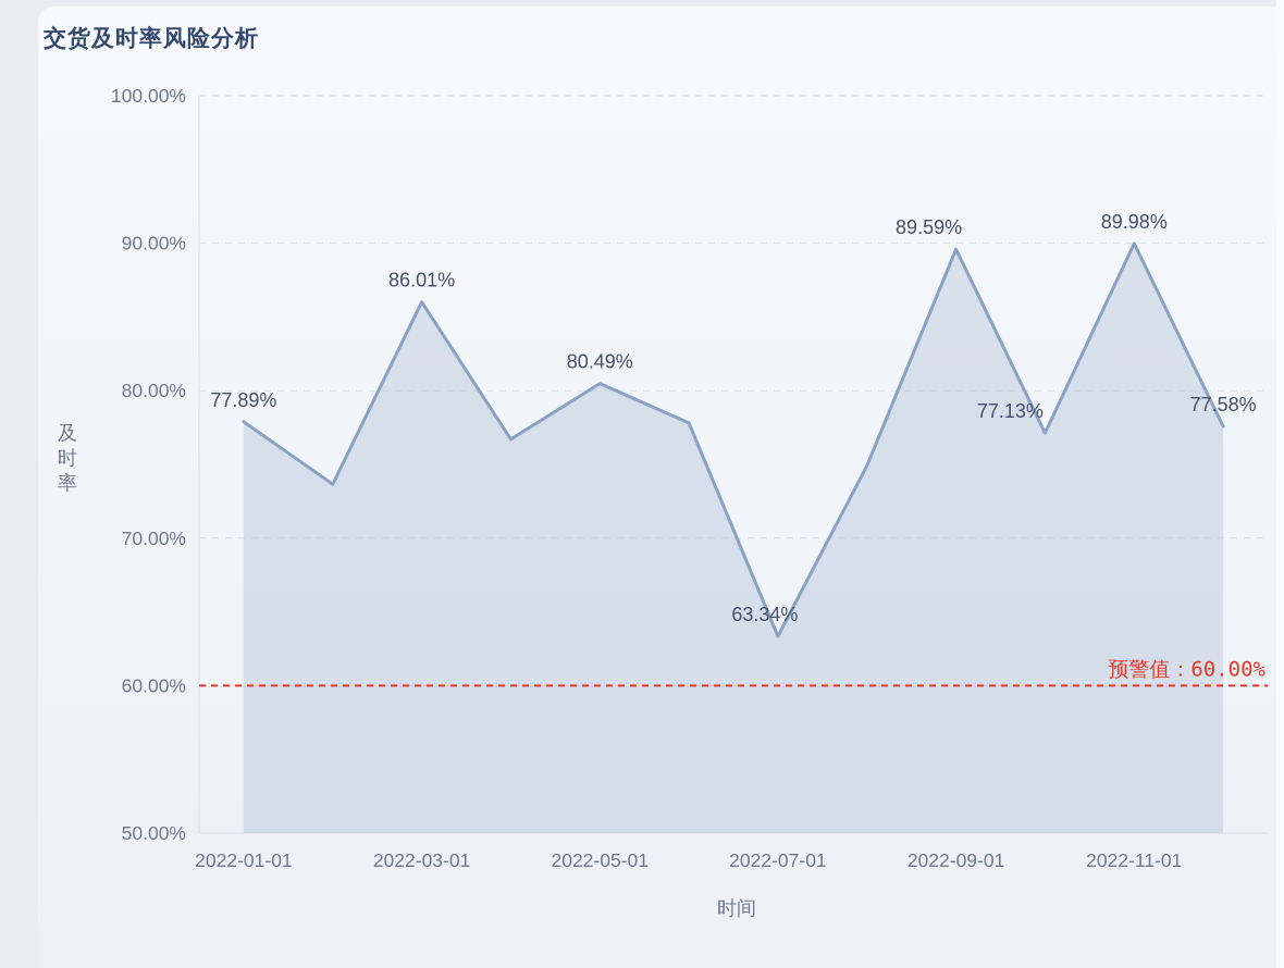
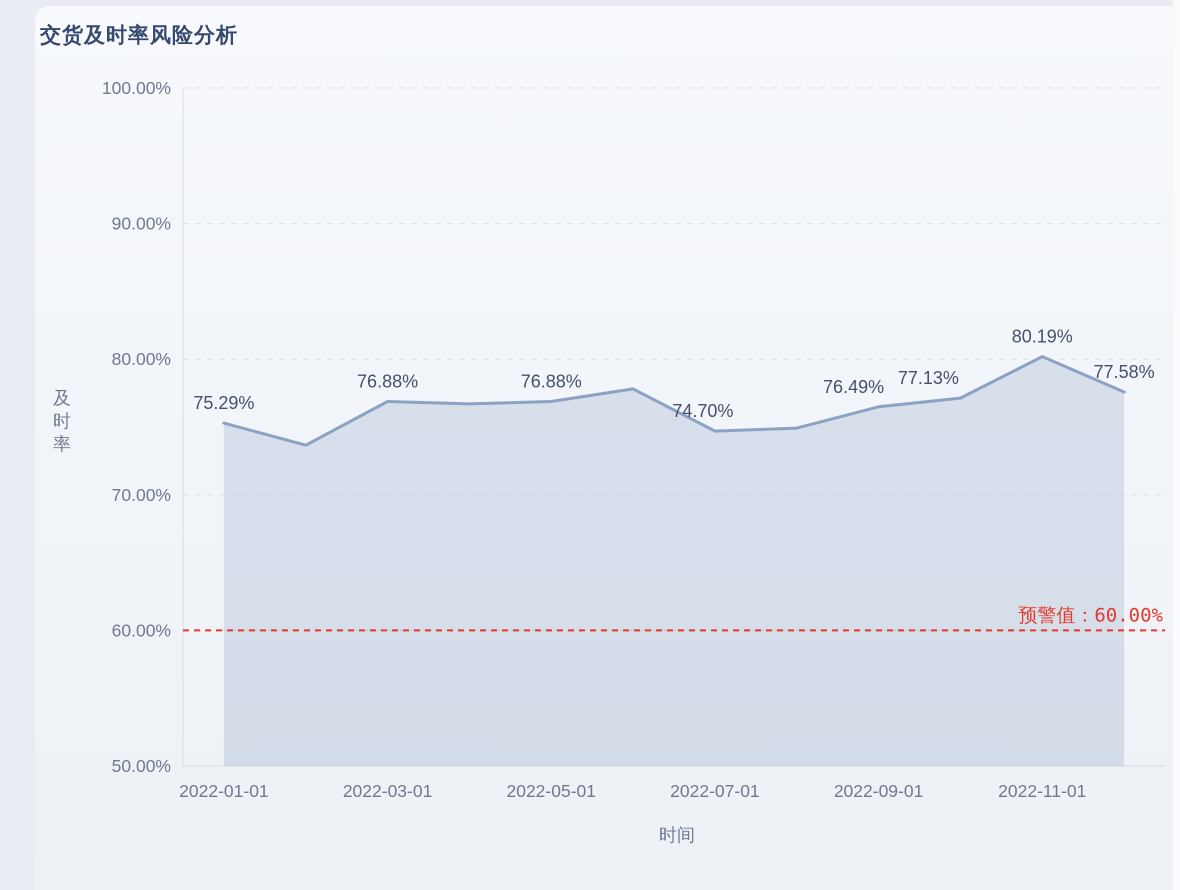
2022-01-01: 77.89% -> 75.29%
2022-03-01: 86.01% -> 76.88%
2022-05-01: 80.49% -> 76.88%
2022-07-01: 63.34% -> 74.70%
2022-09-01: 89.59% -> 76.49%
2022-11-01: 89.98% -> 80.19%
